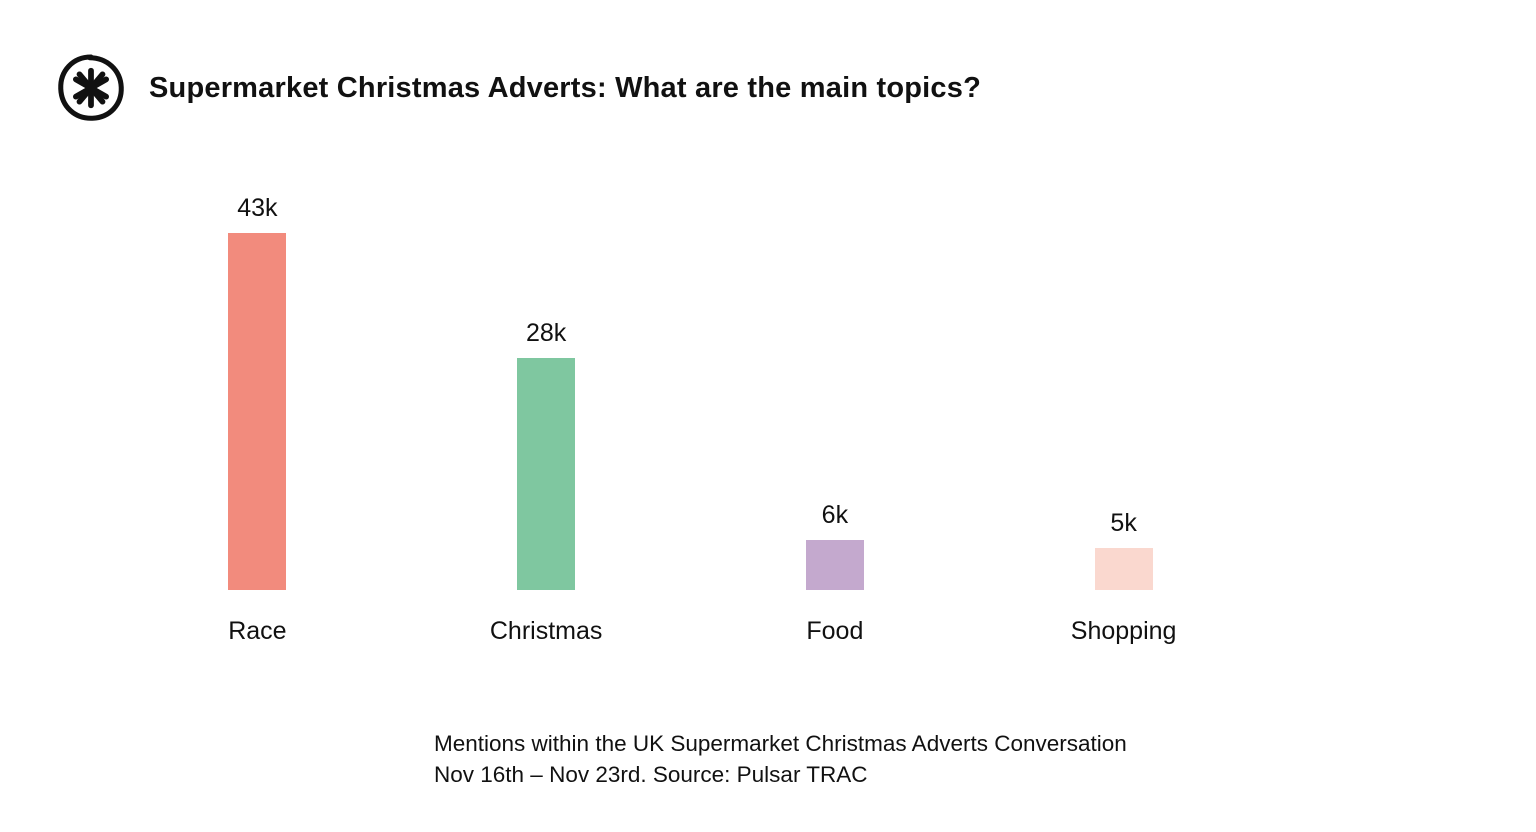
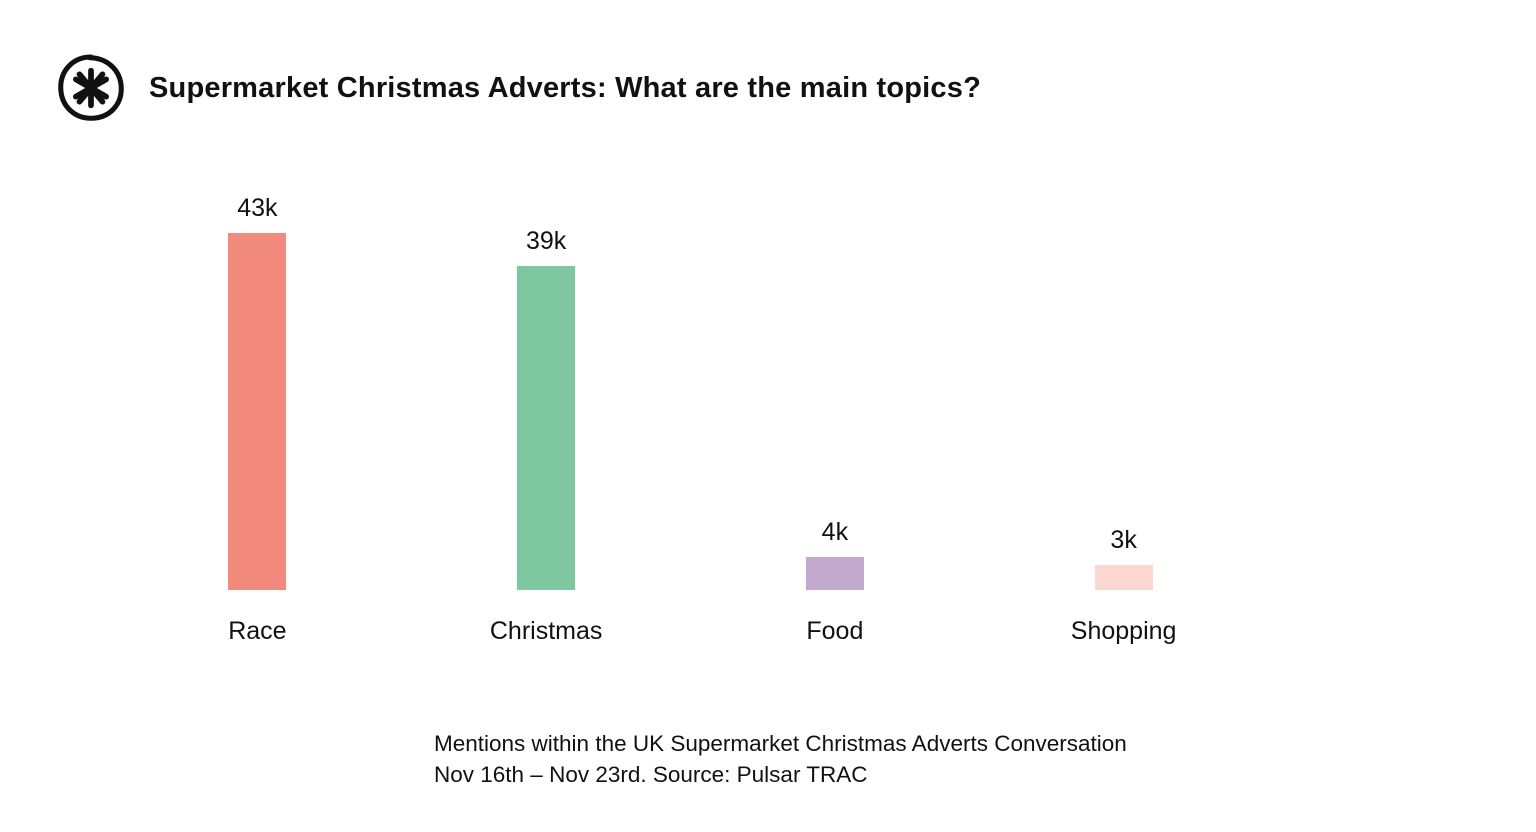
Christmas: 28k -> 39k
Food: 6k -> 4k
Shopping: 5k -> 3k
